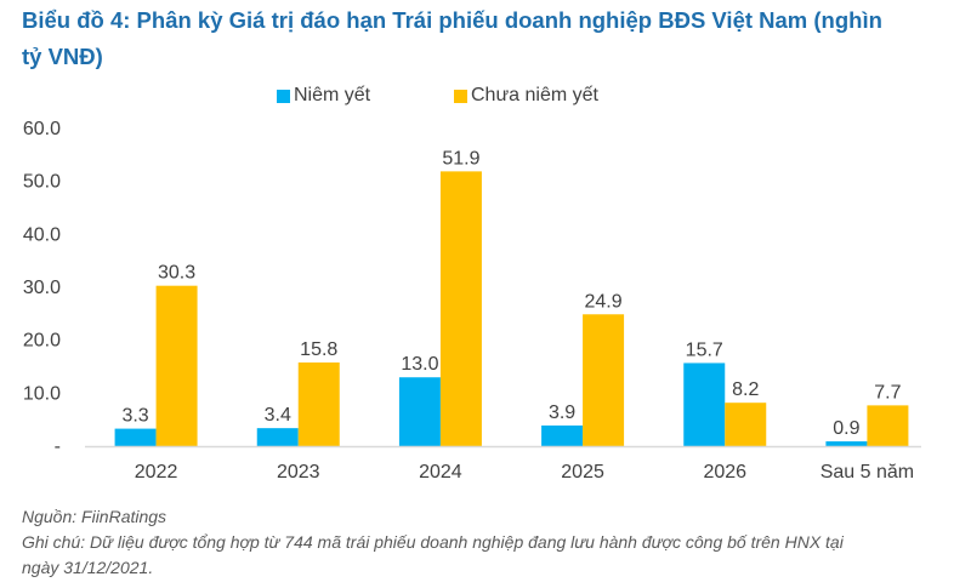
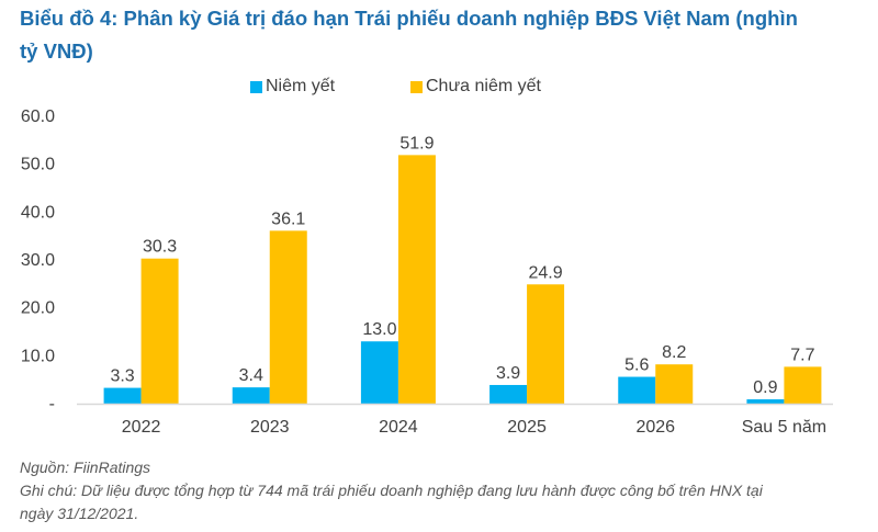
Chưa niêm yết/2023: 15.8 -> 36.1
Niêm yết/2026: 15.7 -> 5.6
